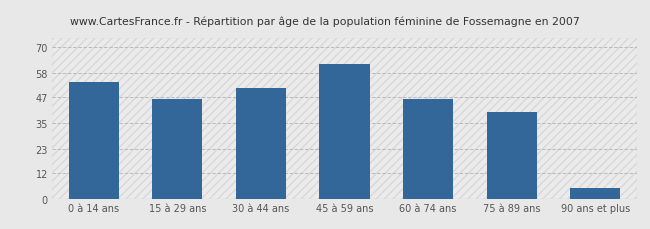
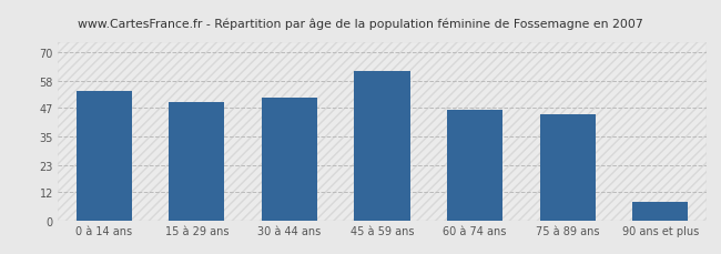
15 à 29 ans: 46 -> 49
75 à 89 ans: 40 -> 44
90 ans et plus: 5 -> 8
